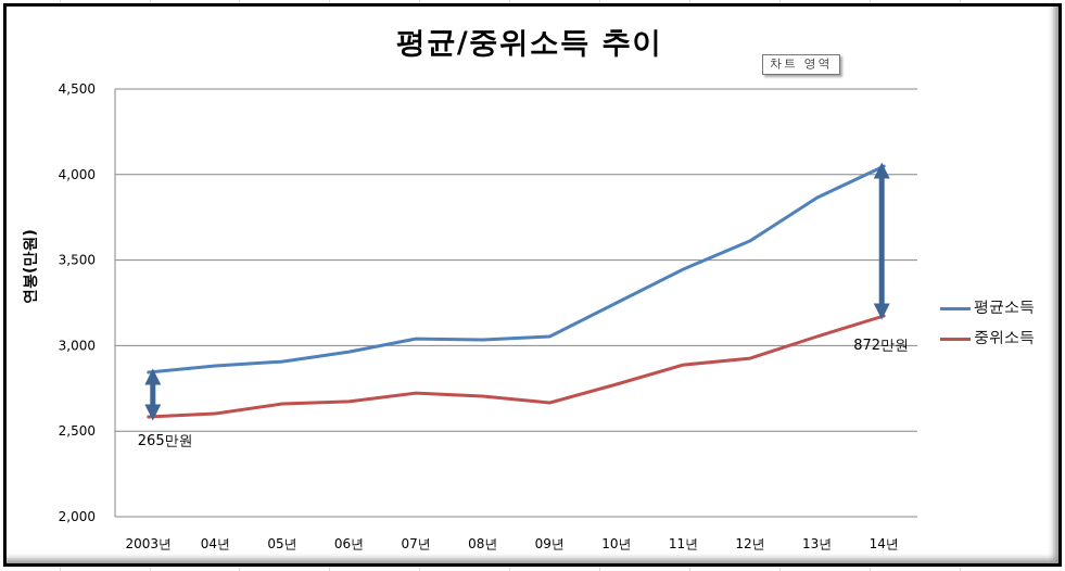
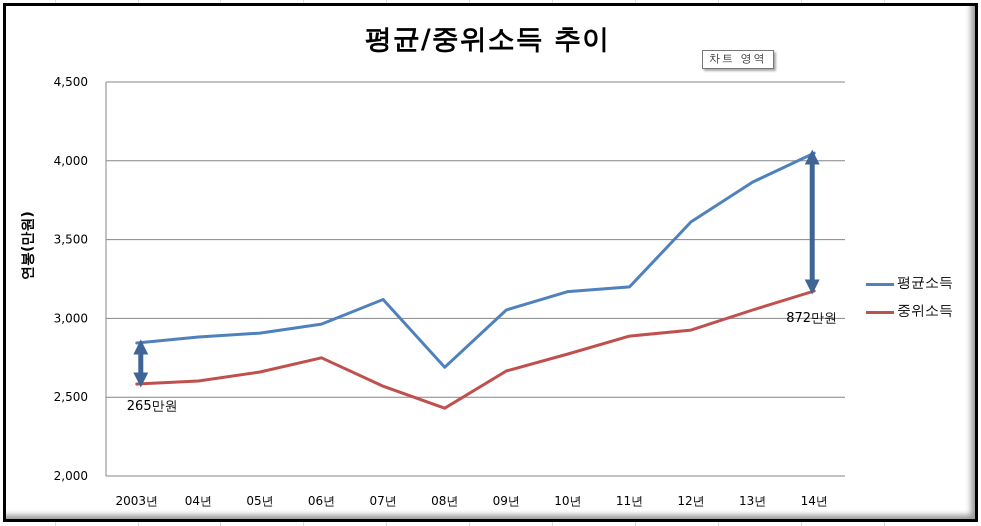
중위소득/06년: 2670 -> 2750
평균소득/07년: 3040 -> 3120
중위소득/07년: 2720 -> 2570
평균소득/08년: 3030 -> 2690
중위소득/08년: 2700 -> 2430
평균소득/10년: 3250 -> 3170
평균소득/11년: 3450 -> 3200
